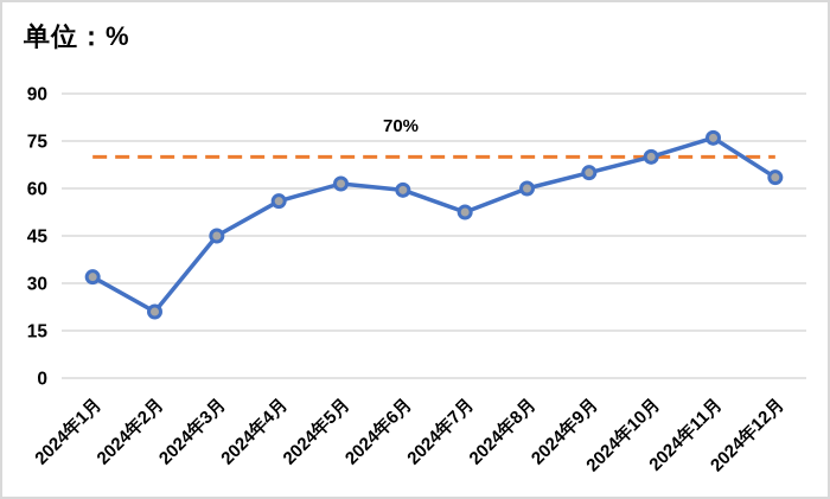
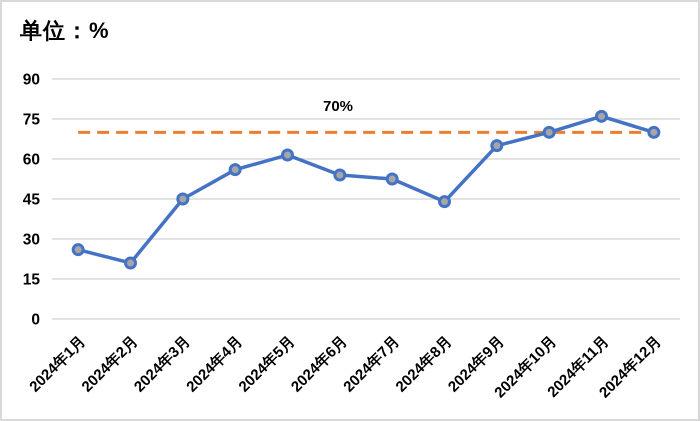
2024年1月: 32 -> 26
2024年6月: 60 -> 54
2024年8月: 60 -> 44
2024年12月: 64 -> 70
